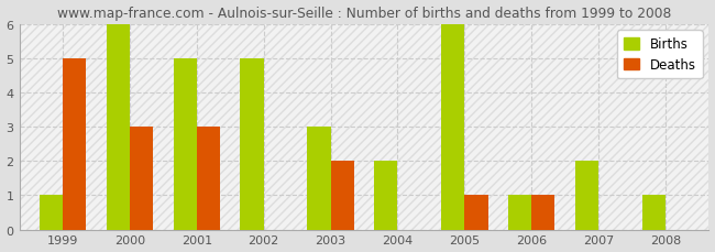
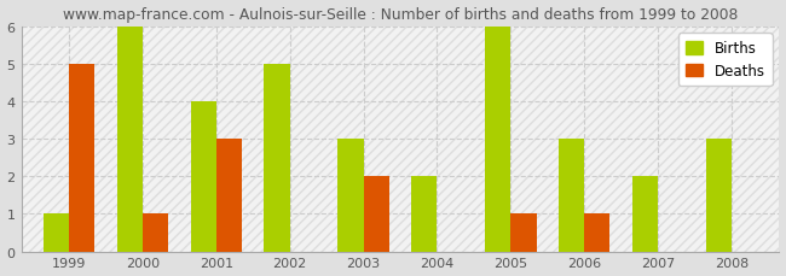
Deaths/2000: 3 -> 1
Births/2001: 5 -> 4
Births/2006: 1 -> 3
Births/2008: 1 -> 3
